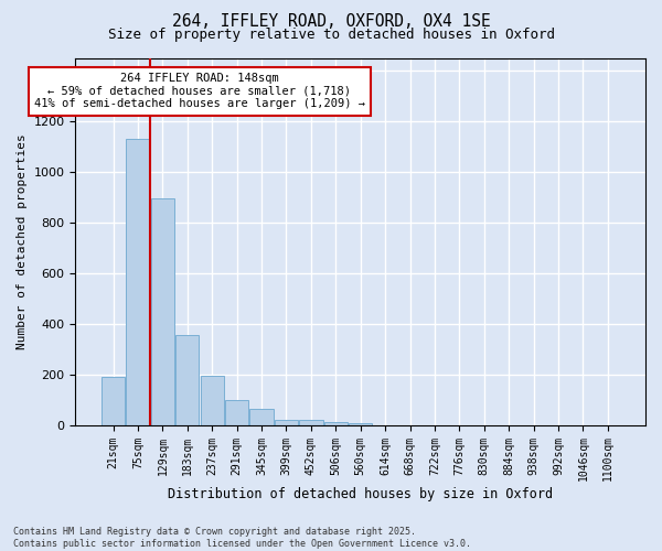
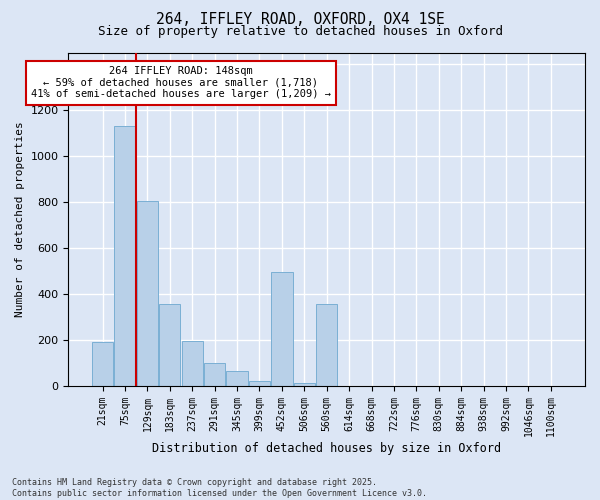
129sqm: 895 -> 805
452sqm: 18 -> 495
560sqm: 5 -> 355
